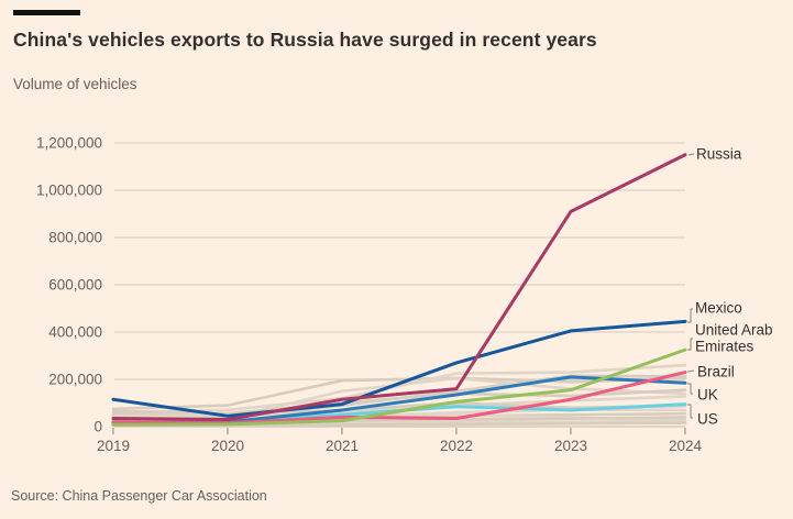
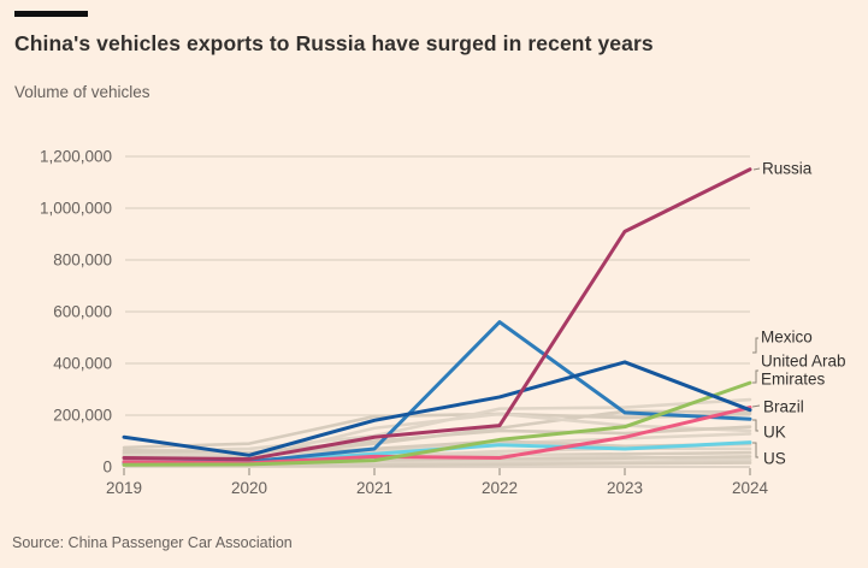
Mexico/2021: 100000 -> 180000
UK/2022: 140000 -> 560000
Mexico/2024: 440000 -> 220000
